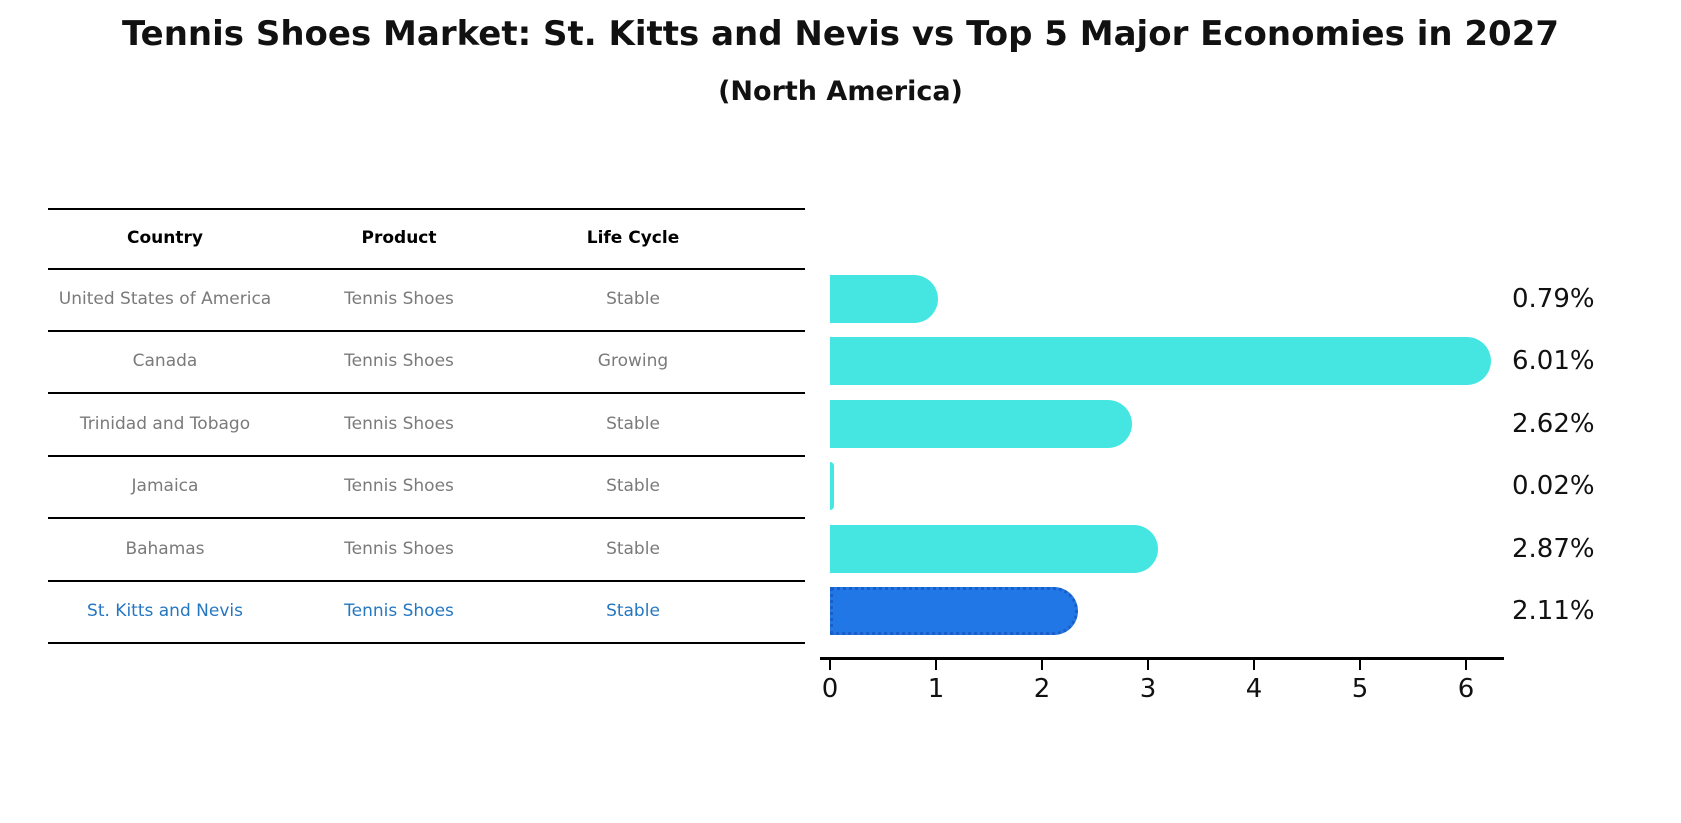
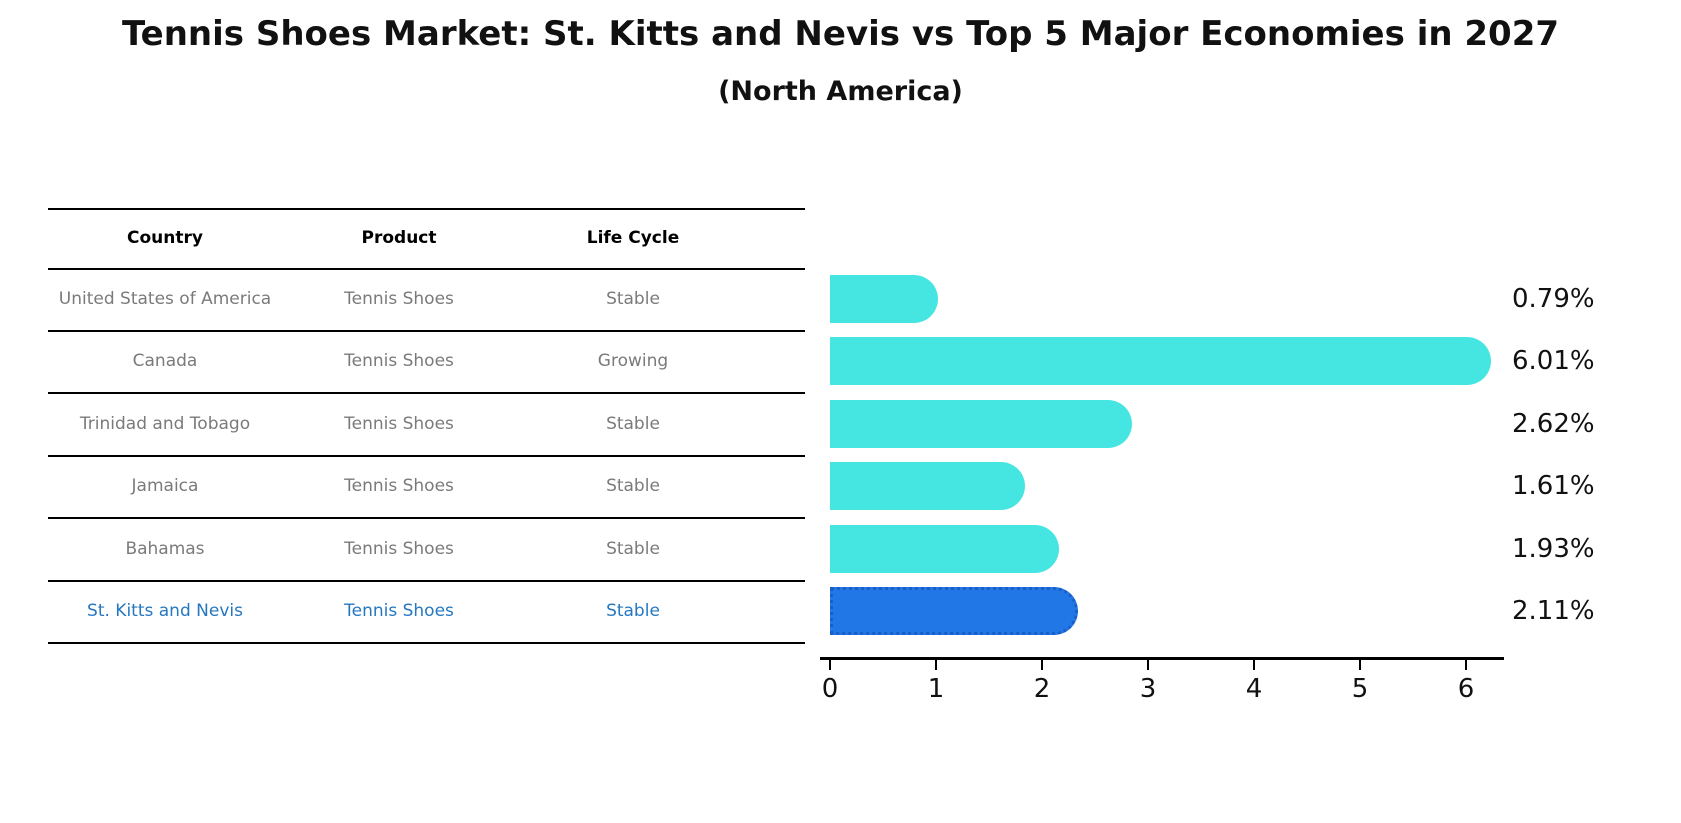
Jamaica: 0.02% -> 1.61%
Bahamas: 2.87% -> 1.93%
